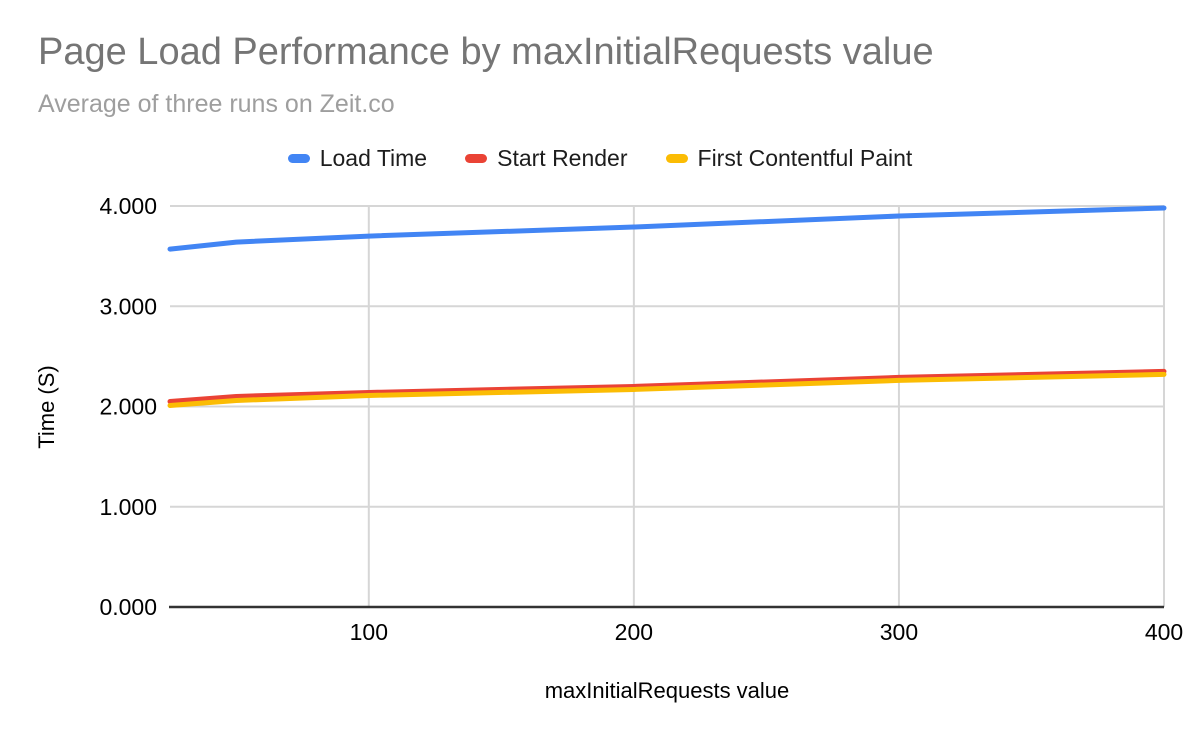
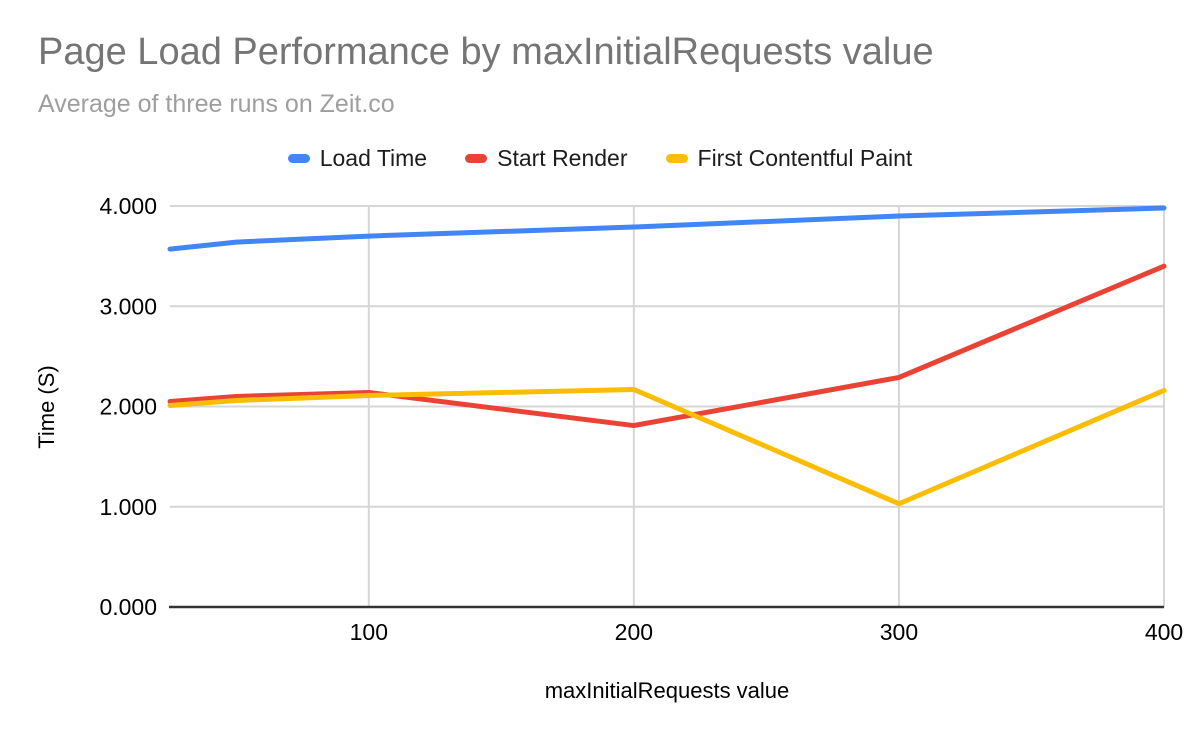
Start Render/200: 2.20 -> 1.81
First Contentful Paint/300: 2.26 -> 1.03
Start Render/400: 2.35 -> 3.40
First Contentful Paint/400: 2.32 -> 2.16
